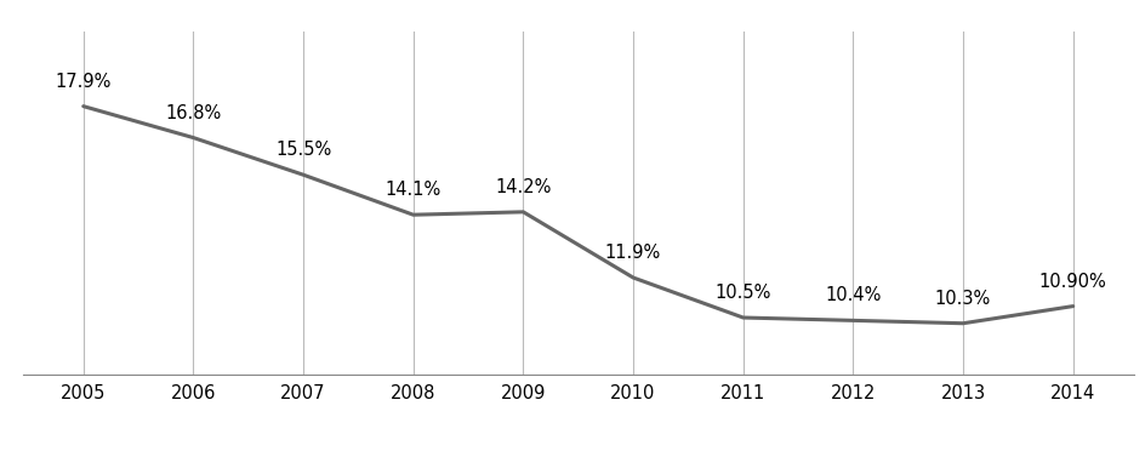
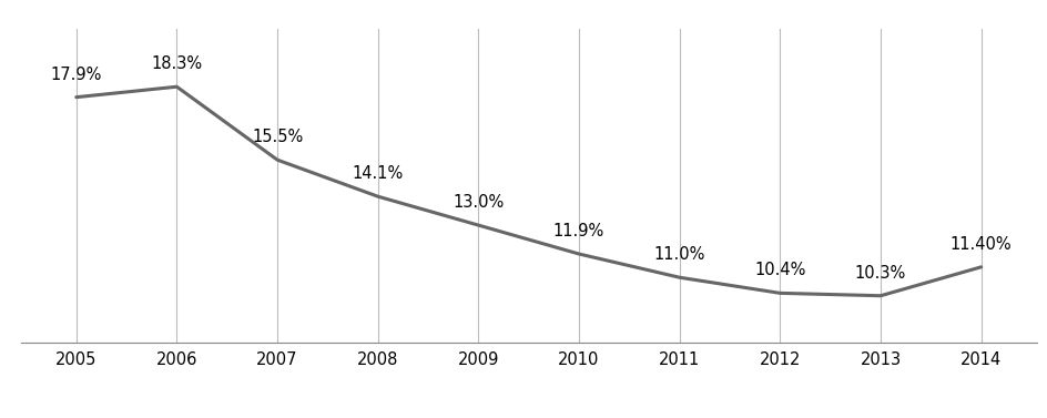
2006: 16.8% -> 18.3%
2009: 14.2% -> 13.0%
2011: 10.5% -> 11.0%
2014: 10.90% -> 11.40%
